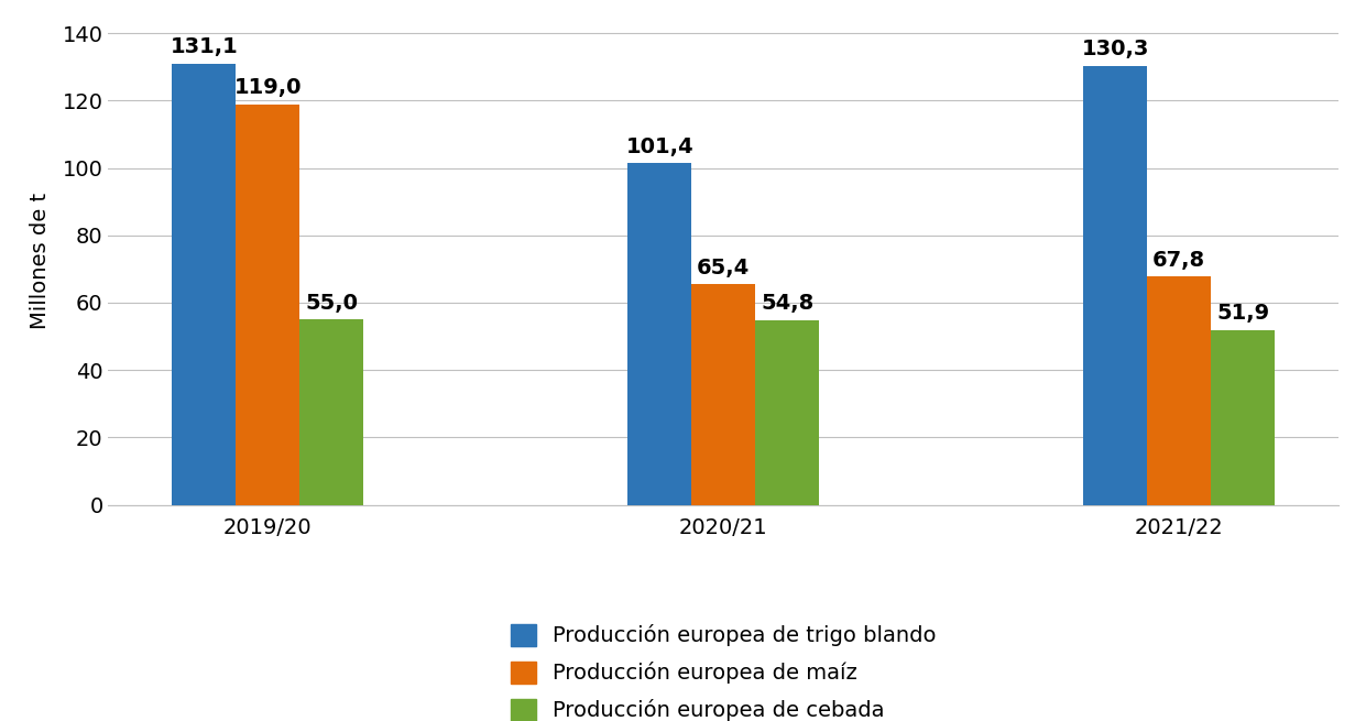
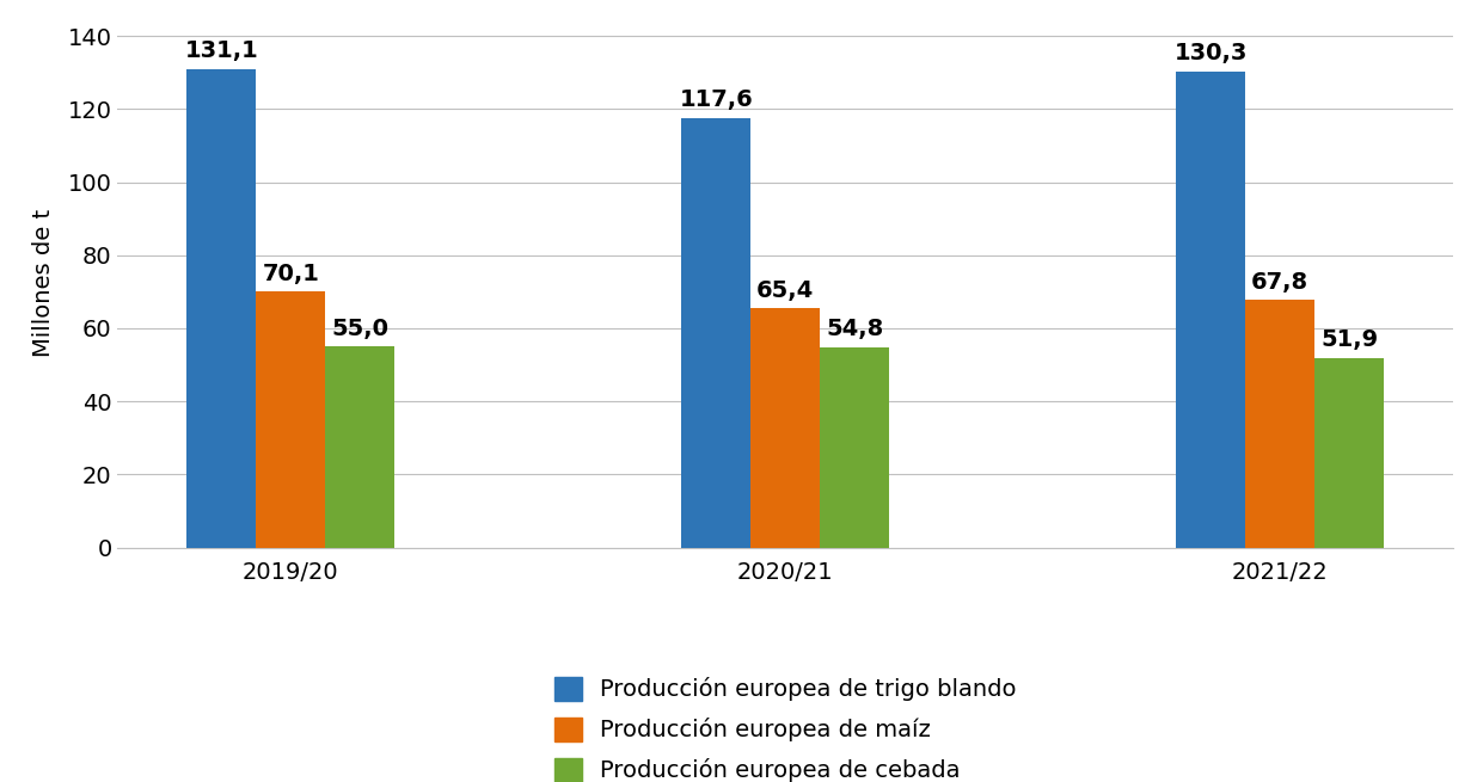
Producción europea de maíz/2019/20: 119,0 -> 70,1
Producción europea de trigo blando/2020/21: 101,4 -> 117,6
